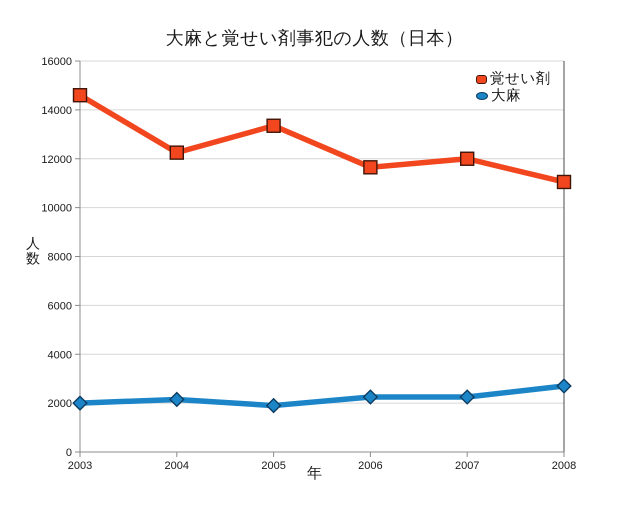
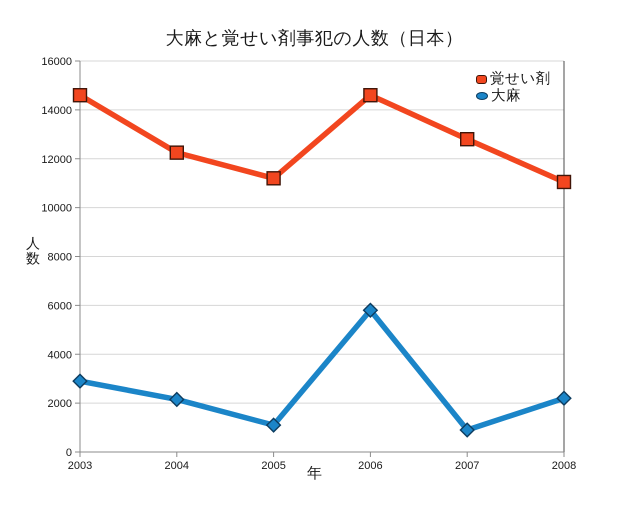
大麻/2003: 2000 -> 2900
覚せい剤/2005: 13400 -> 11200
大麻/2005: 1900 -> 1100
覚せい剤/2006: 11600 -> 14600
大麻/2006: 2200 -> 5800
覚せい剤/2007: 12000 -> 12800
大麻/2007: 2200 -> 900
大麻/2008: 2700 -> 2200
